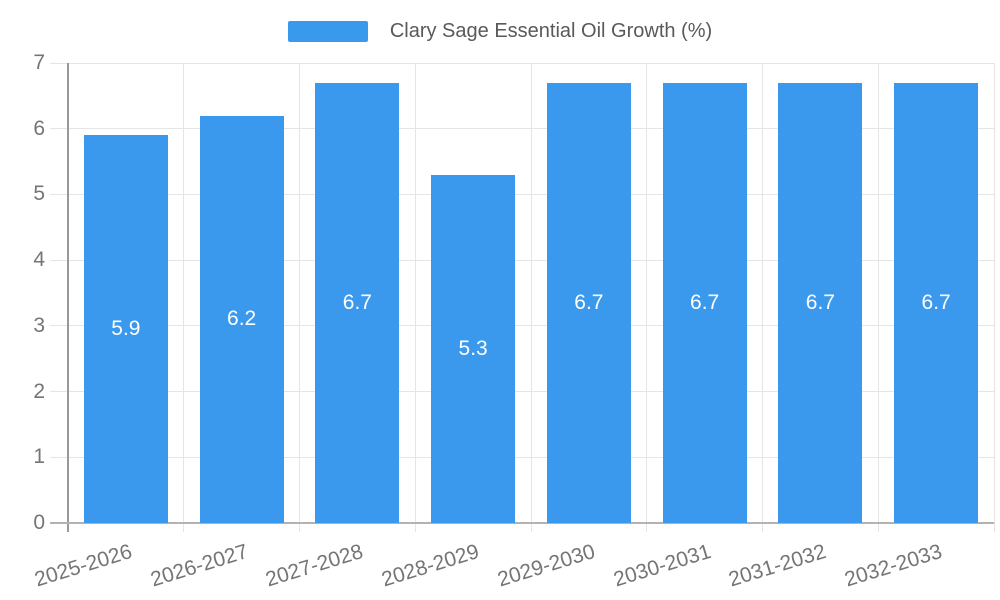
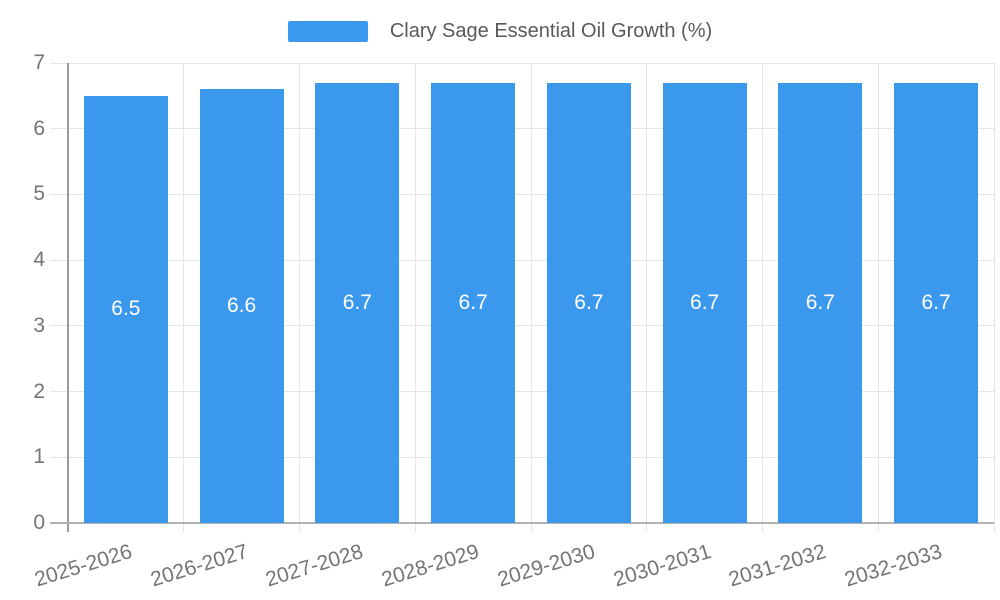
2025-2026: 5.9 -> 6.5
2026-2027: 6.2 -> 6.6
2028-2029: 5.3 -> 6.7
